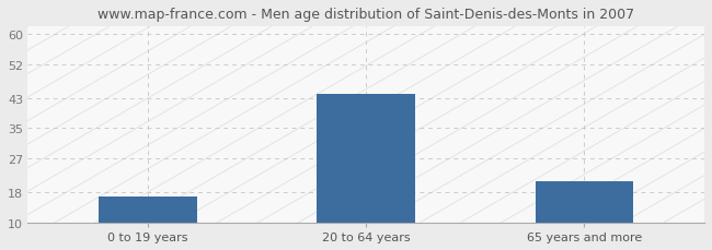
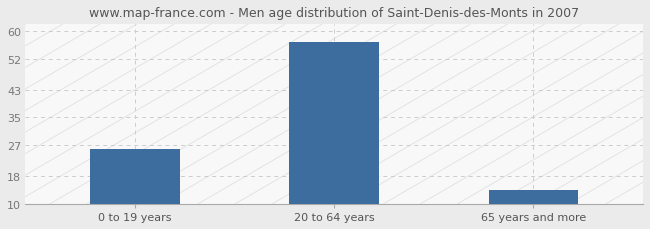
0 to 19 years: 17 -> 26
20 to 64 years: 44 -> 57
65 years and more: 21 -> 14
